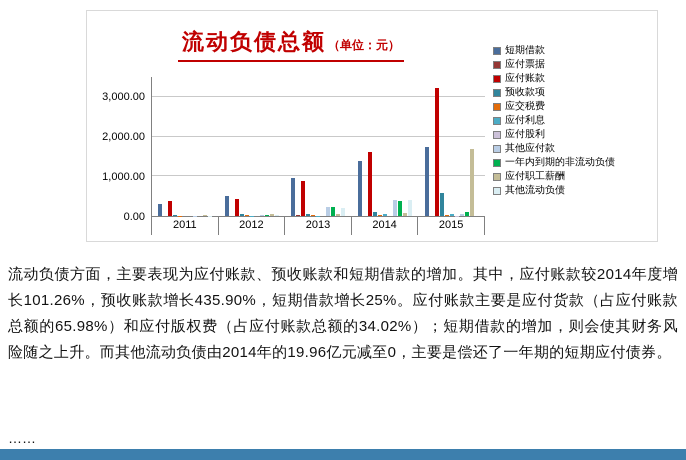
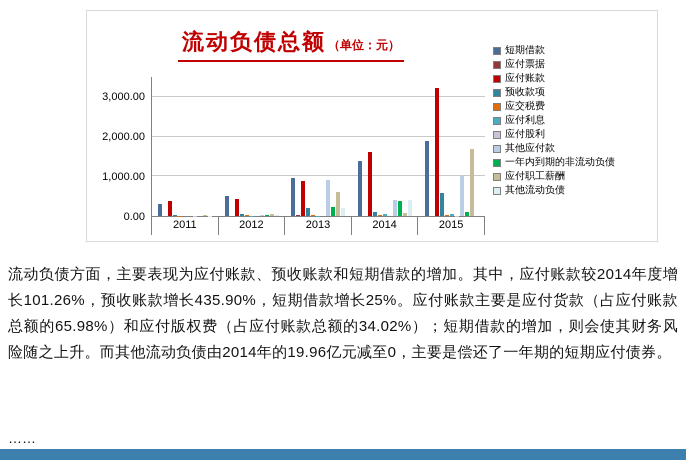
预收款项/2013: 100 -> 200
其他应付款/2013: 200 -> 900
应付职工薪酬/2013: 100 -> 600
短期借款/2015: 1800 -> 1900
其他应付款/2015: 100 -> 1000
